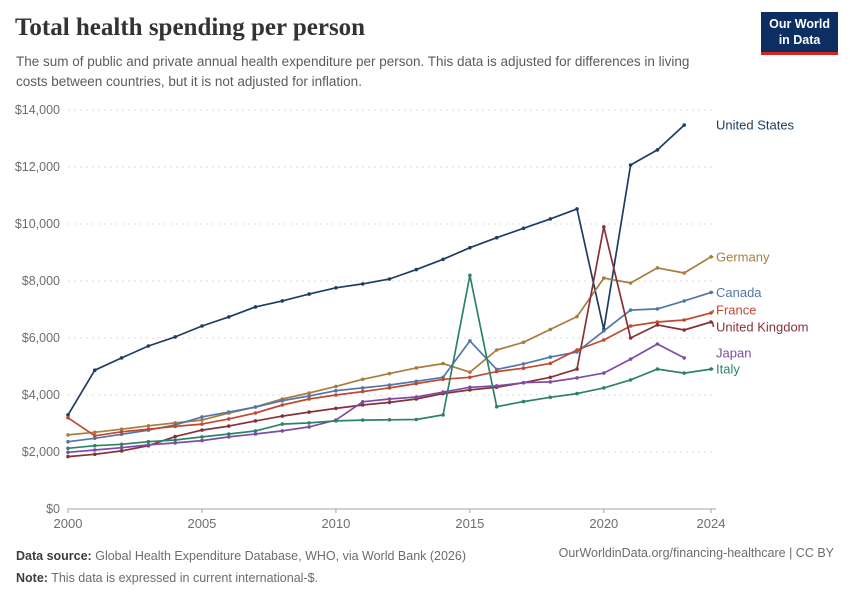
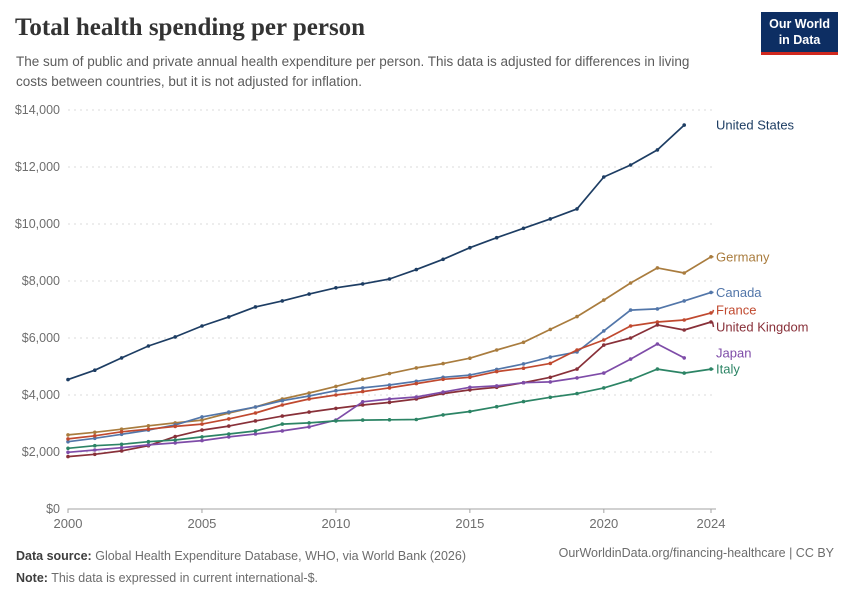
United States/2000: $3300 -> $4500
France/2000: $3200 -> $2500
Germany/2015: $4800 -> $5300
Canada/2015: $5900 -> $4700
Italy/2015: $8200 -> $3400
United States/2020: $6300 -> $11600
Germany/2020: $8100 -> $7300
United Kingdom/2020: $9900 -> $5800
